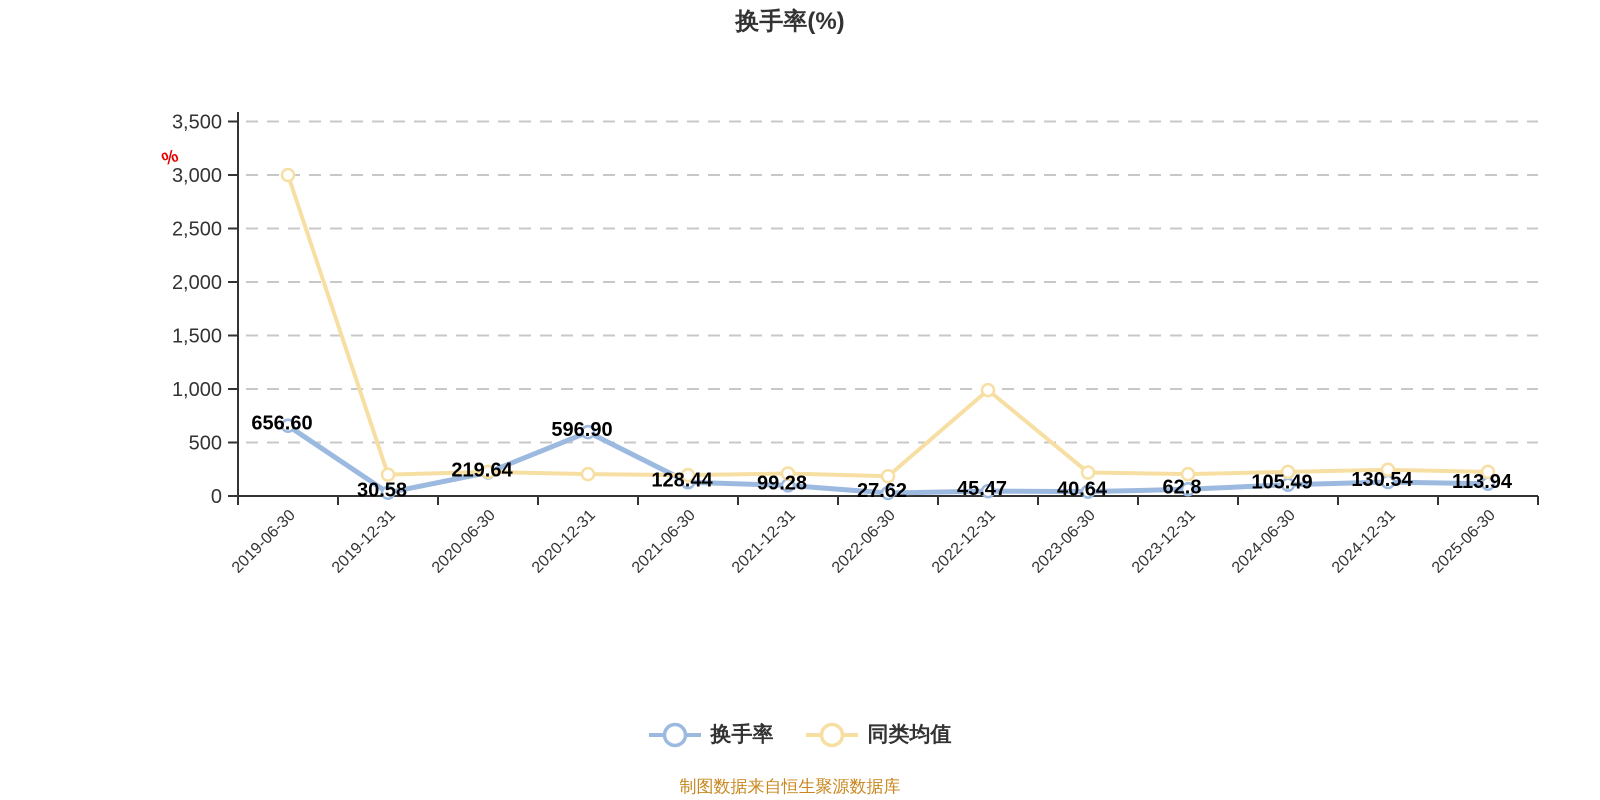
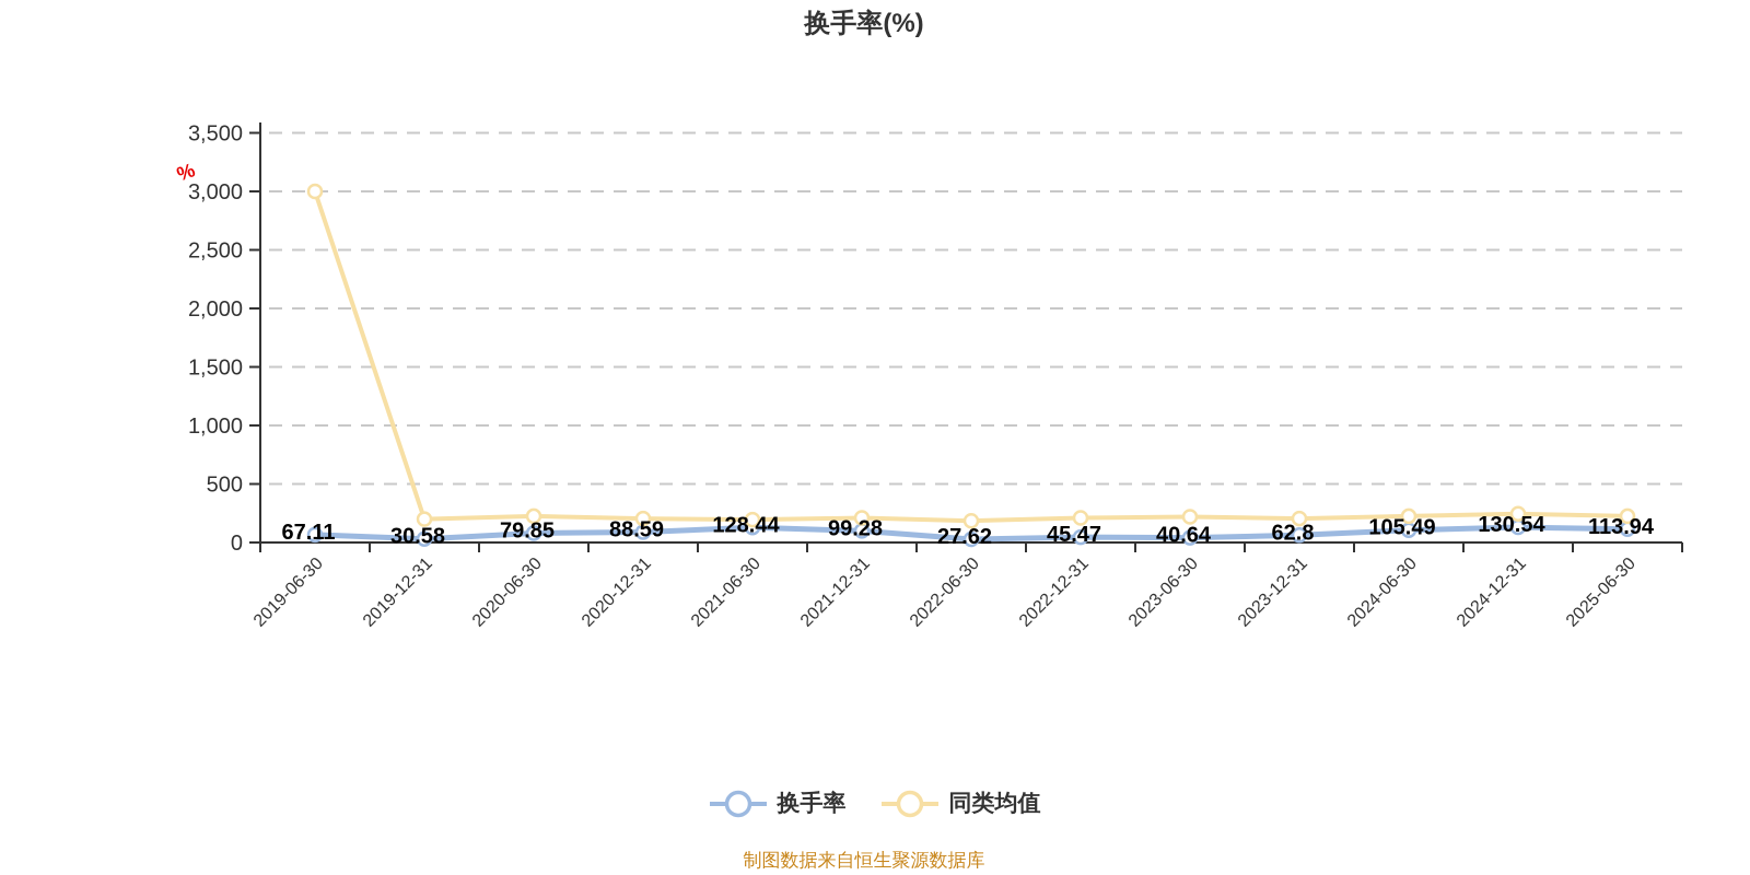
换手率/2019-06-30: 656.60 -> 67.11
换手率/2020-06-30: 219.64 -> 79.85
换手率/2020-12-31: 596.90 -> 88.59
同类均值/2022-12-31: 990 -> 210
